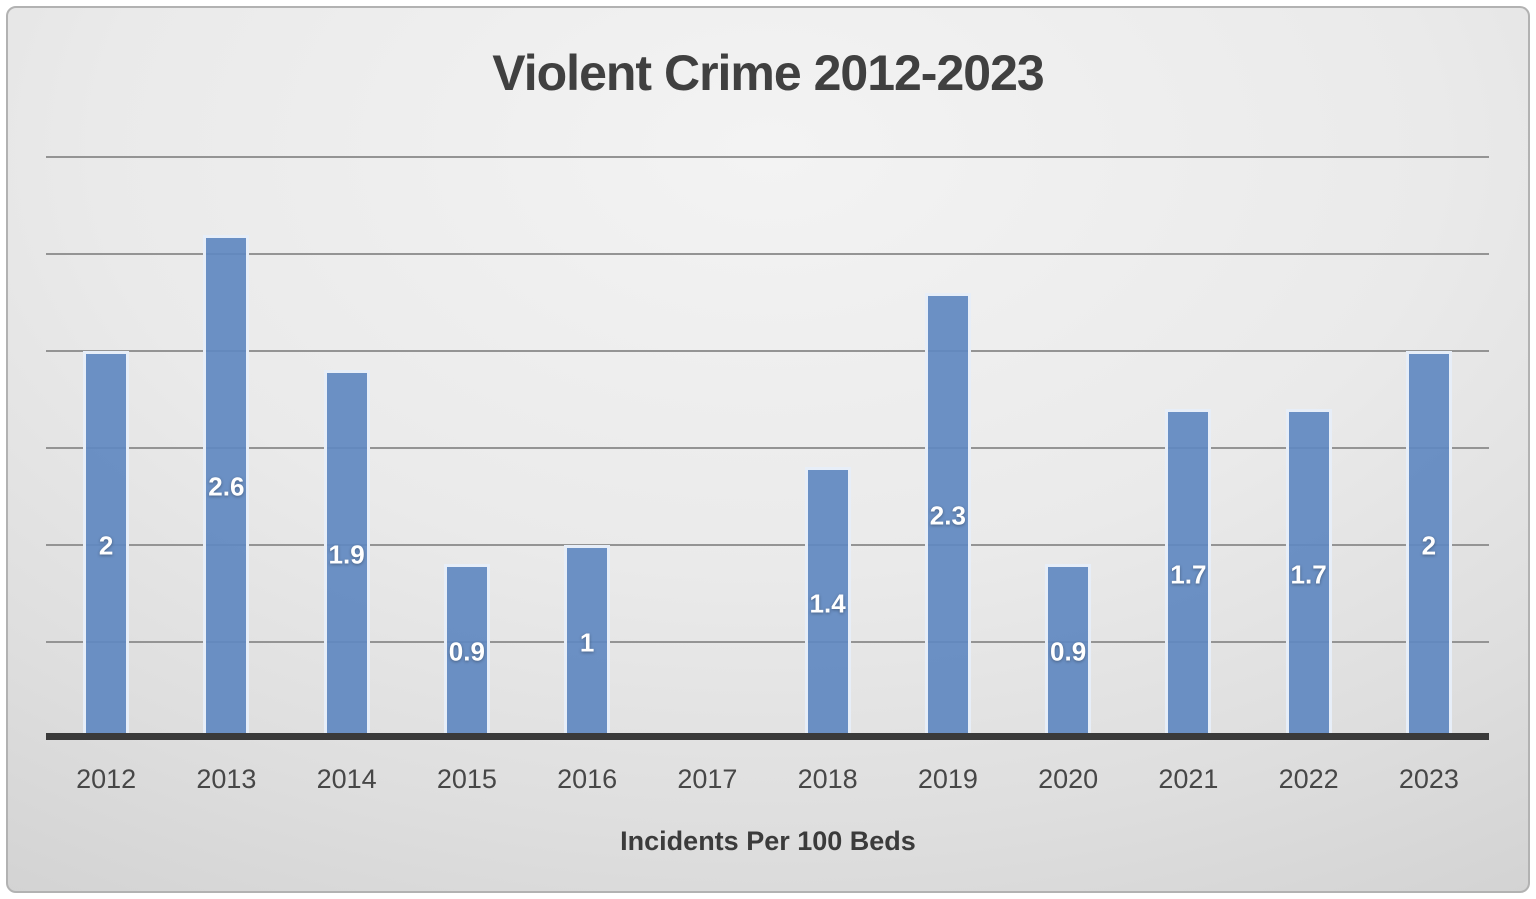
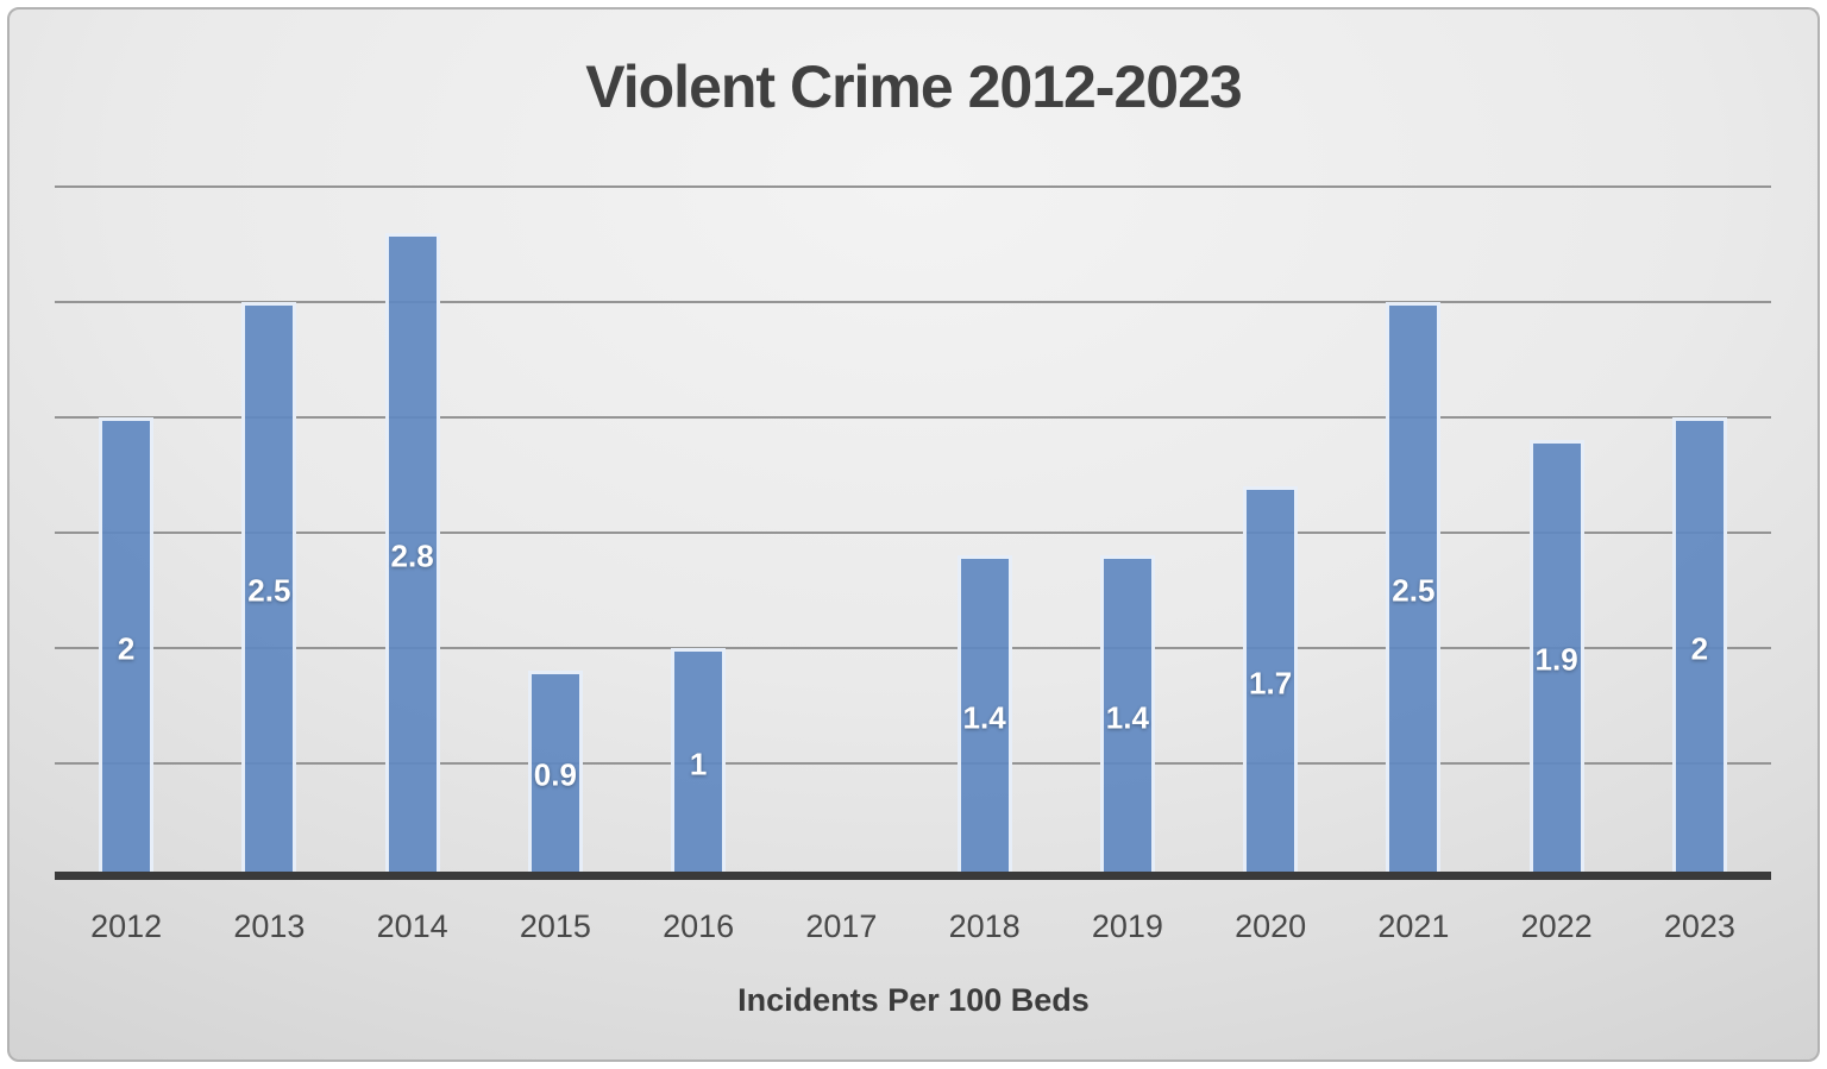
2013: 2.6 -> 2.5
2014: 1.9 -> 2.8
2019: 2.3 -> 1.4
2020: 0.9 -> 1.7
2021: 1.7 -> 2.5
2022: 1.7 -> 1.9
